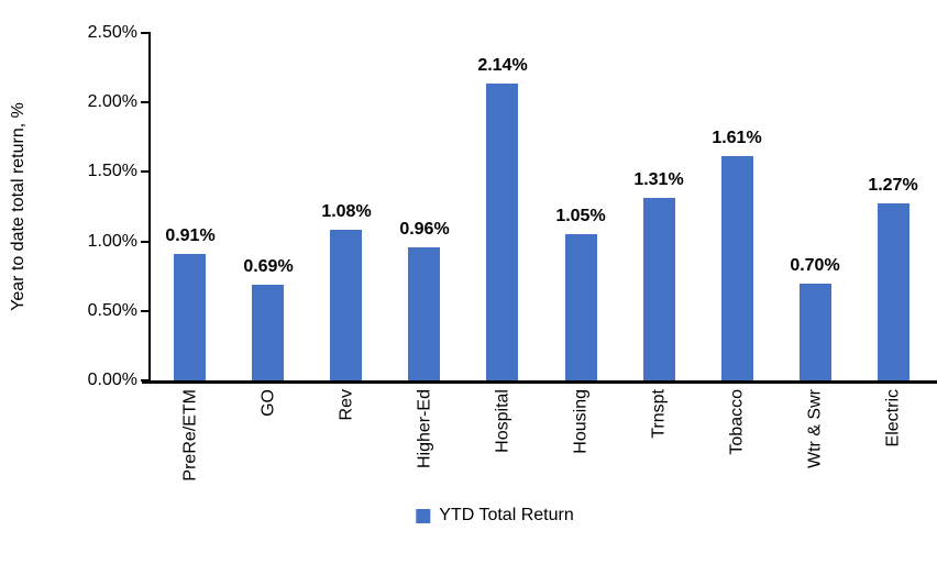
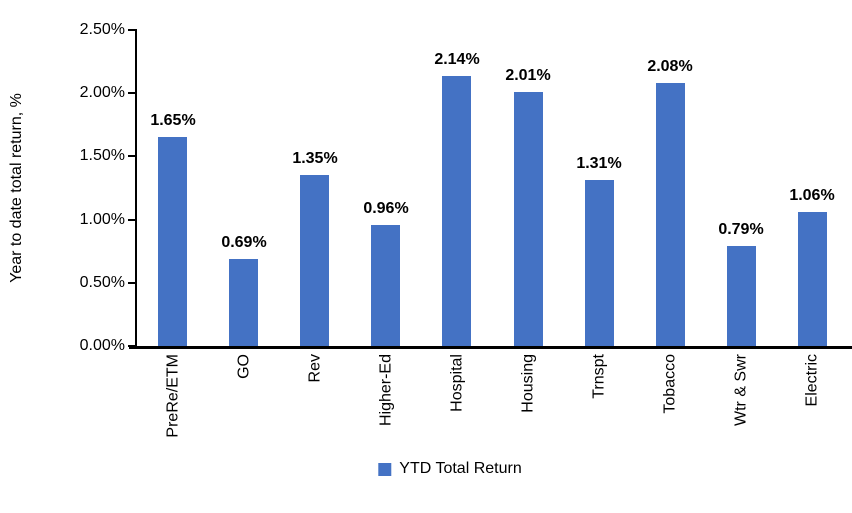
PreRe/ETM: 0.91% -> 1.65%
Rev: 1.08% -> 1.35%
Housing: 1.05% -> 2.01%
Tobacco: 1.61% -> 2.08%
Wtr & Swr: 0.70% -> 0.79%
Electric: 1.27% -> 1.06%
